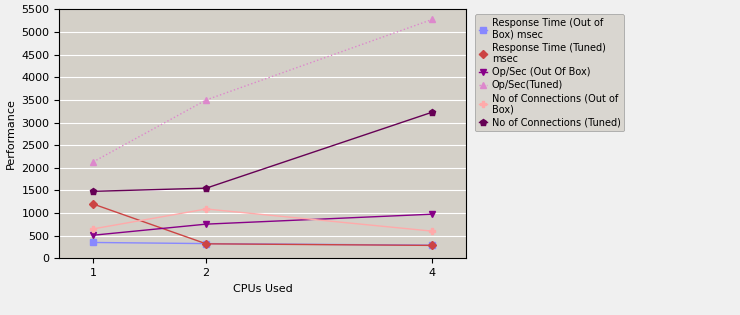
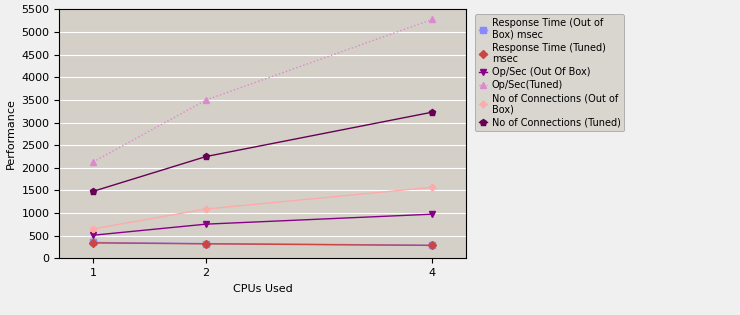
Response Time (Tuned) msec/1: 1200 -> 340
No of Connections (Tuned)/2: 1550 -> 2250
No of Connections (Out of Box)/4: 600 -> 1570
